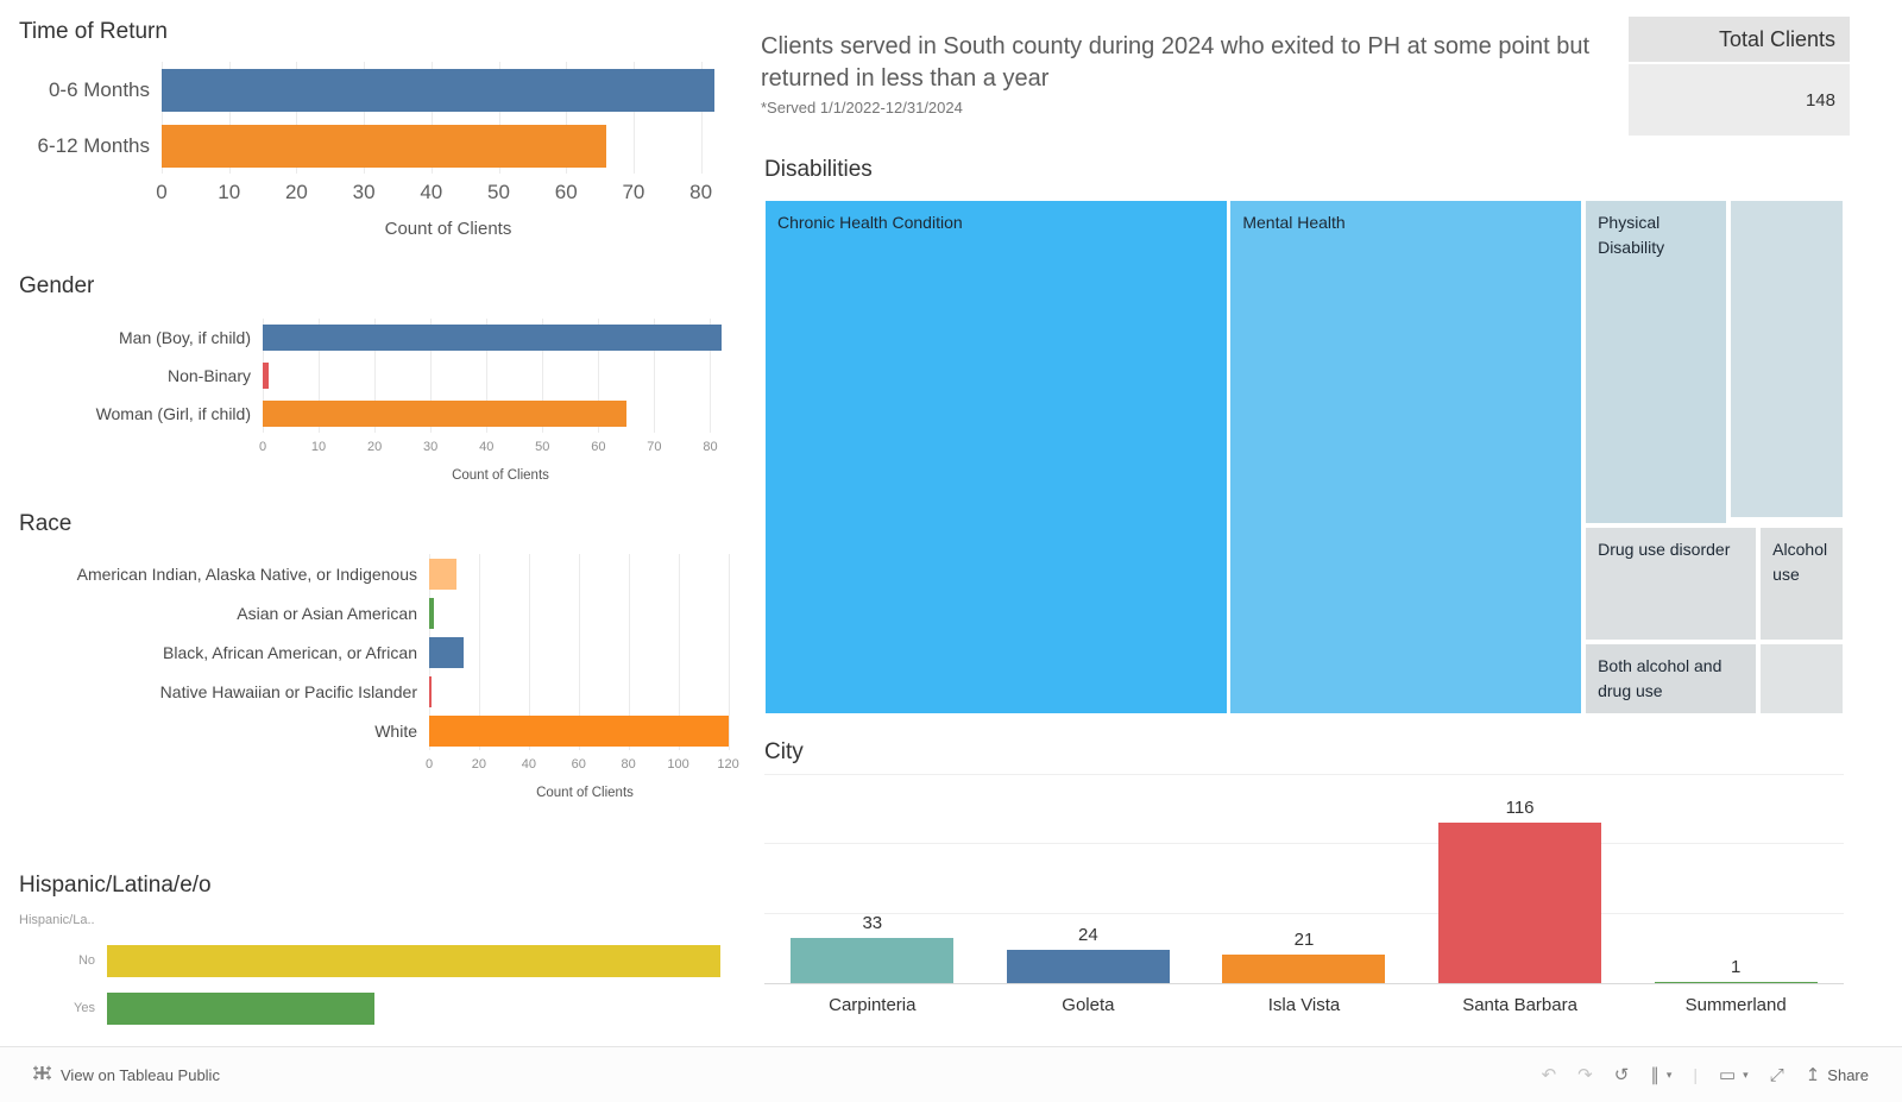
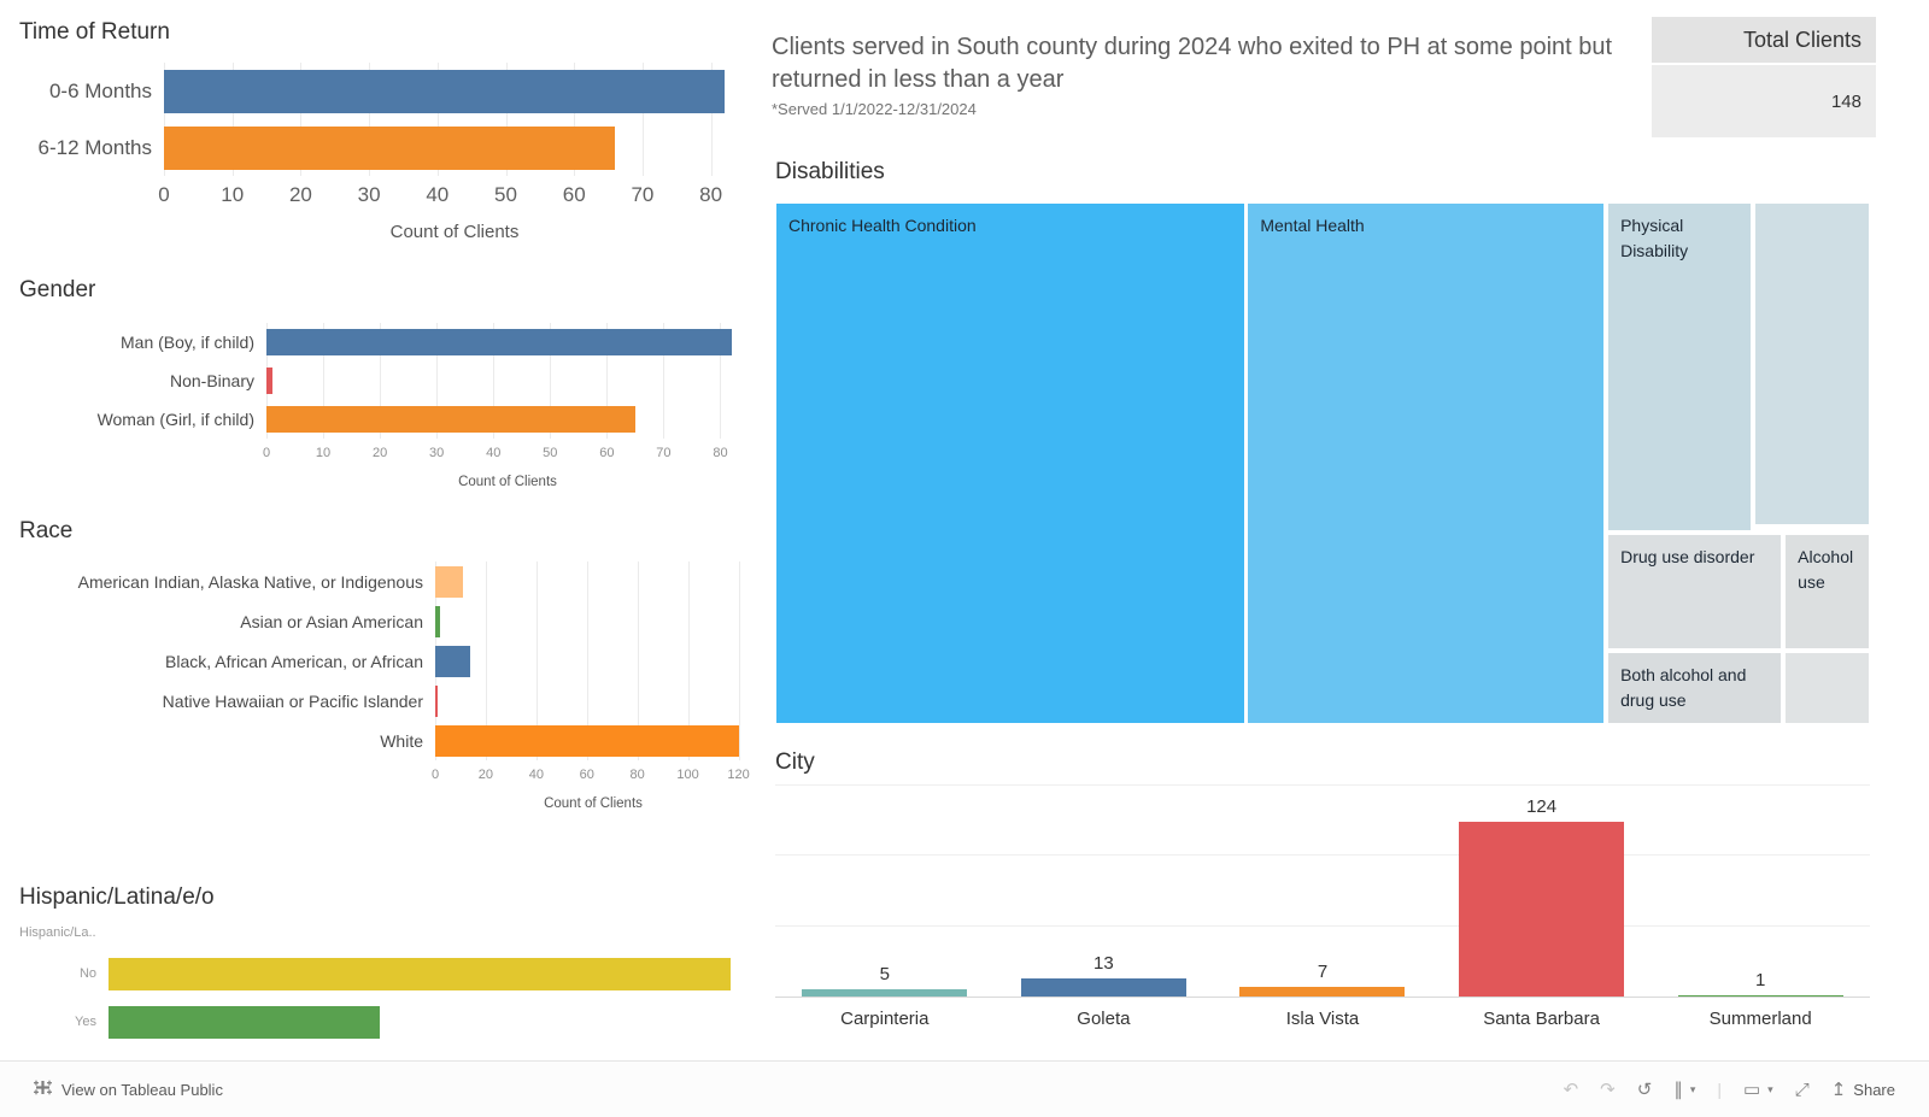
City/Carpinteria: 33 -> 5
City/Goleta: 24 -> 13
City/Isla Vista: 21 -> 7
City/Santa Barbara: 116 -> 124
